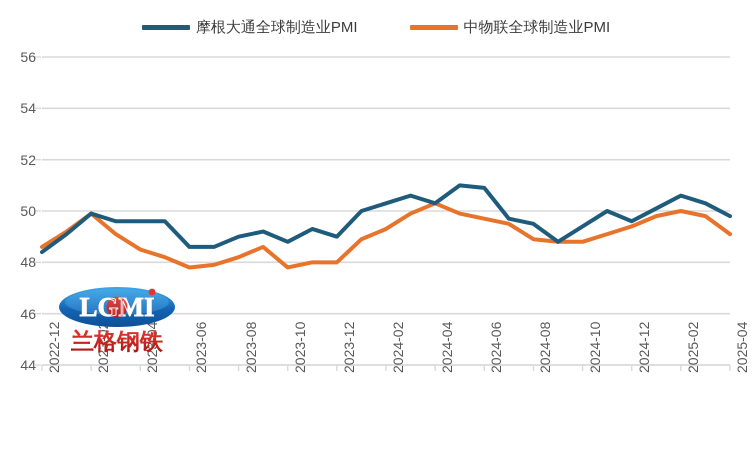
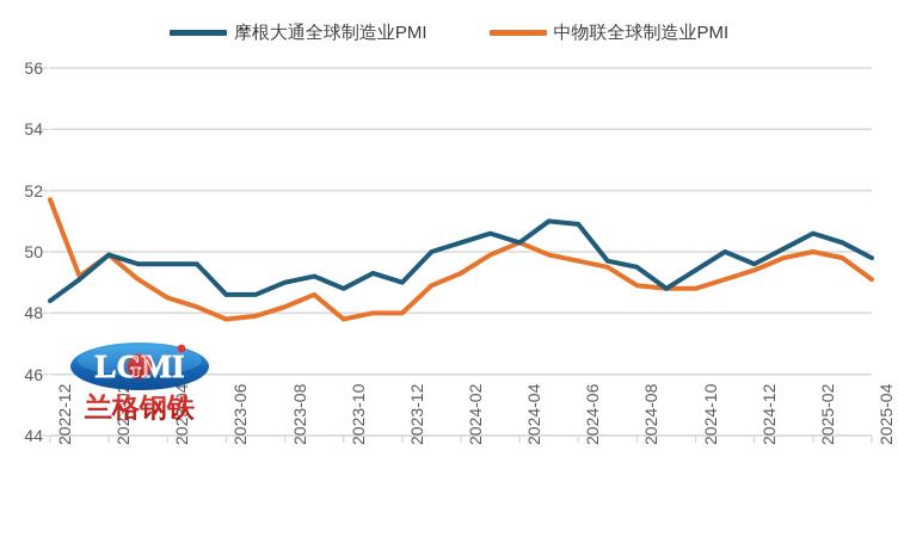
中物联全球制造业PMI/2022-12: 48.6 -> 51.7
